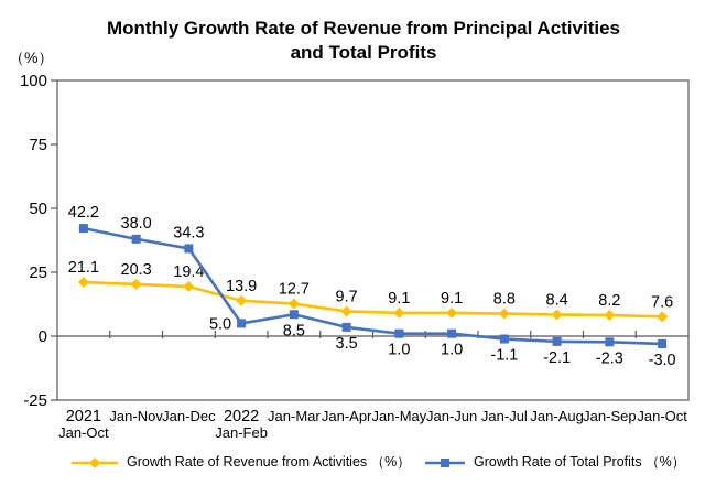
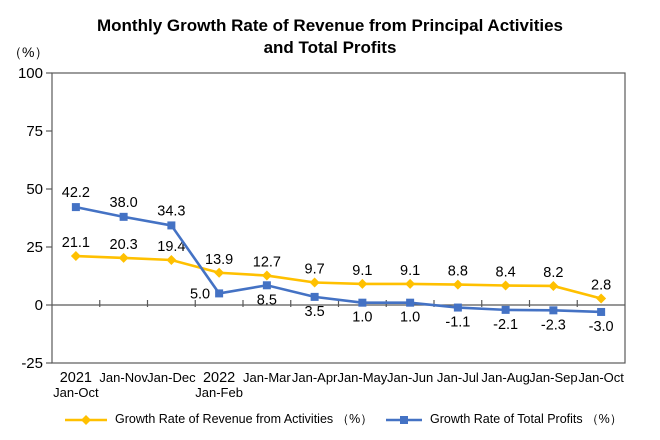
Growth Rate of Revenue from Activities （%）/Jan-Oct: 7.6 -> 2.8
